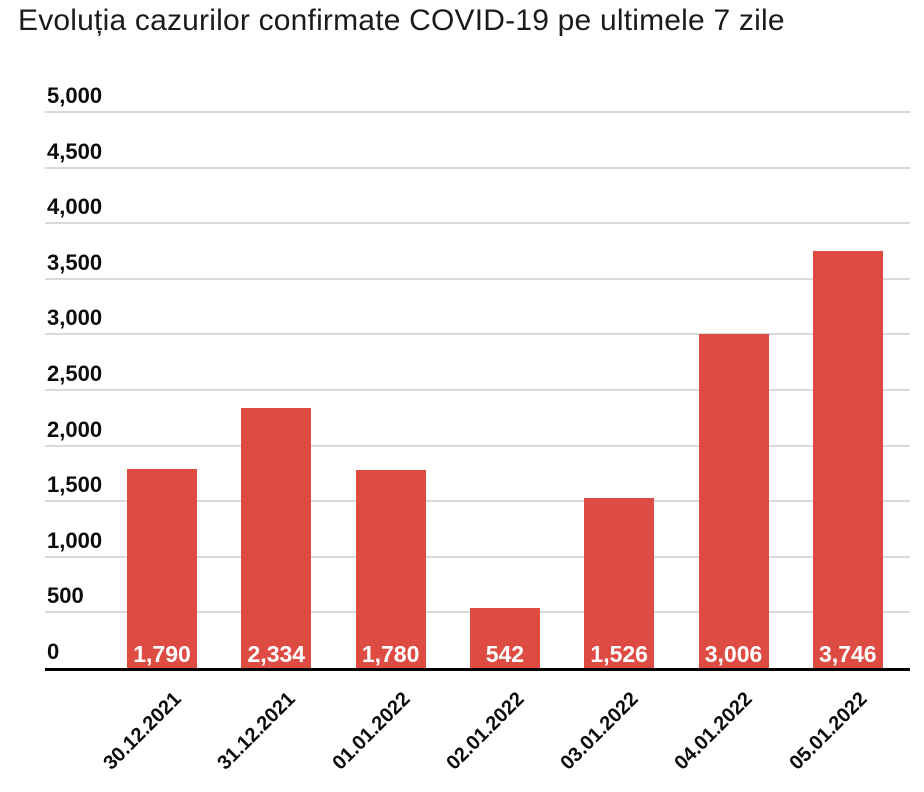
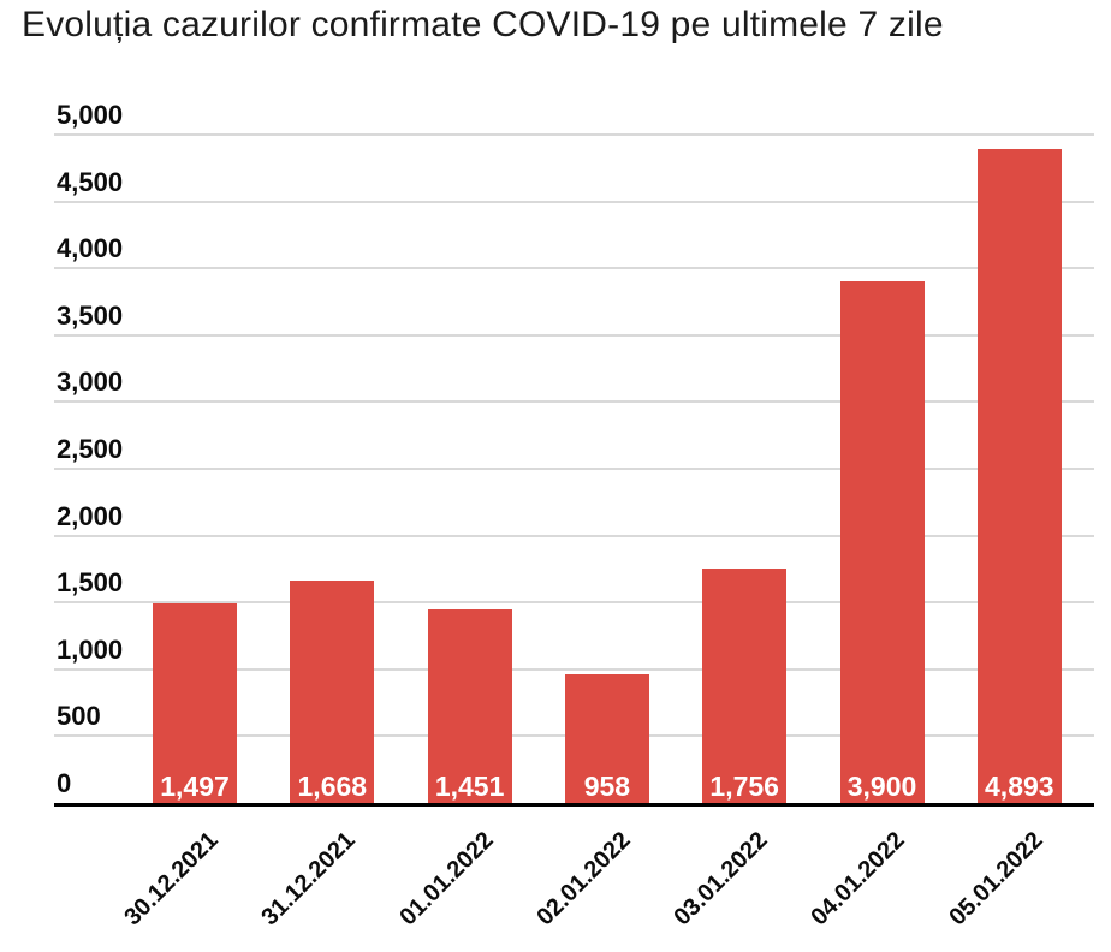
30.12.2021: 1,790 -> 1,497
31.12.2021: 2,334 -> 1,668
01.01.2022: 1,780 -> 1,451
02.01.2022: 542 -> 958
03.01.2022: 1,526 -> 1,756
04.01.2022: 3,006 -> 3,900
05.01.2022: 3,746 -> 4,893
